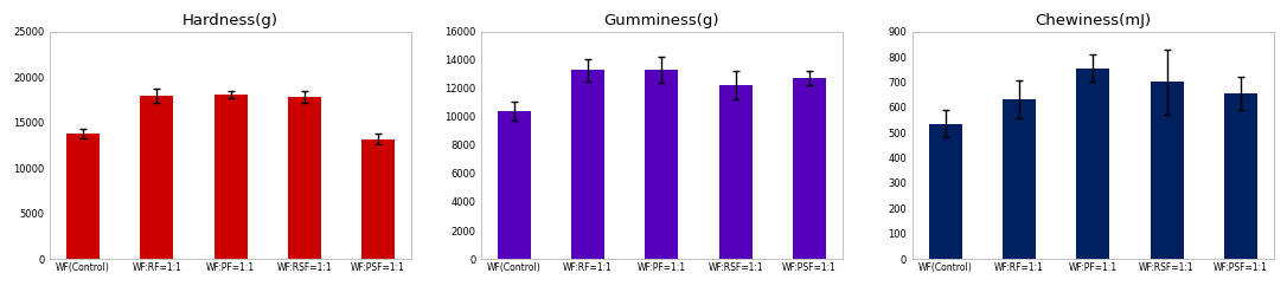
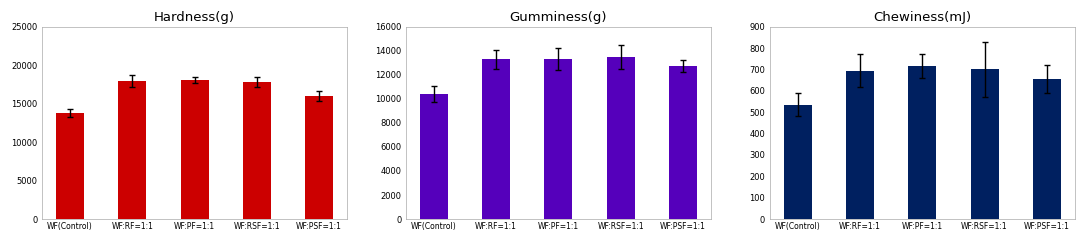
Hardness(g)/WF:PSF=1:1: 13200 -> 16000
Gumminess(g)/WF:RSF=1:1: 12200 -> 13500
Chewiness(mJ)/WF:RF=1:1: 630 -> 695
Chewiness(mJ)/WF:PF=1:1: 755 -> 715
